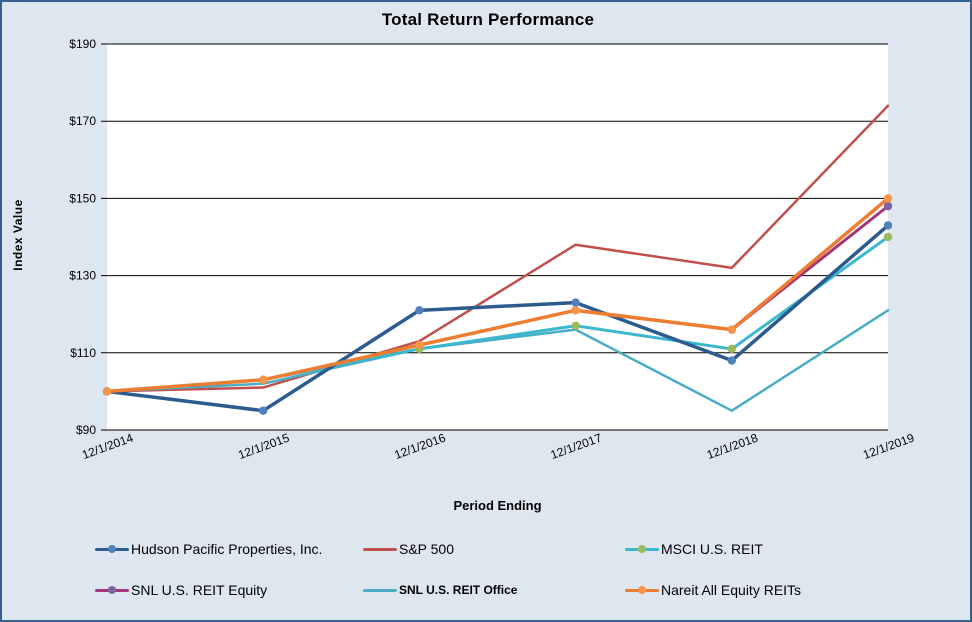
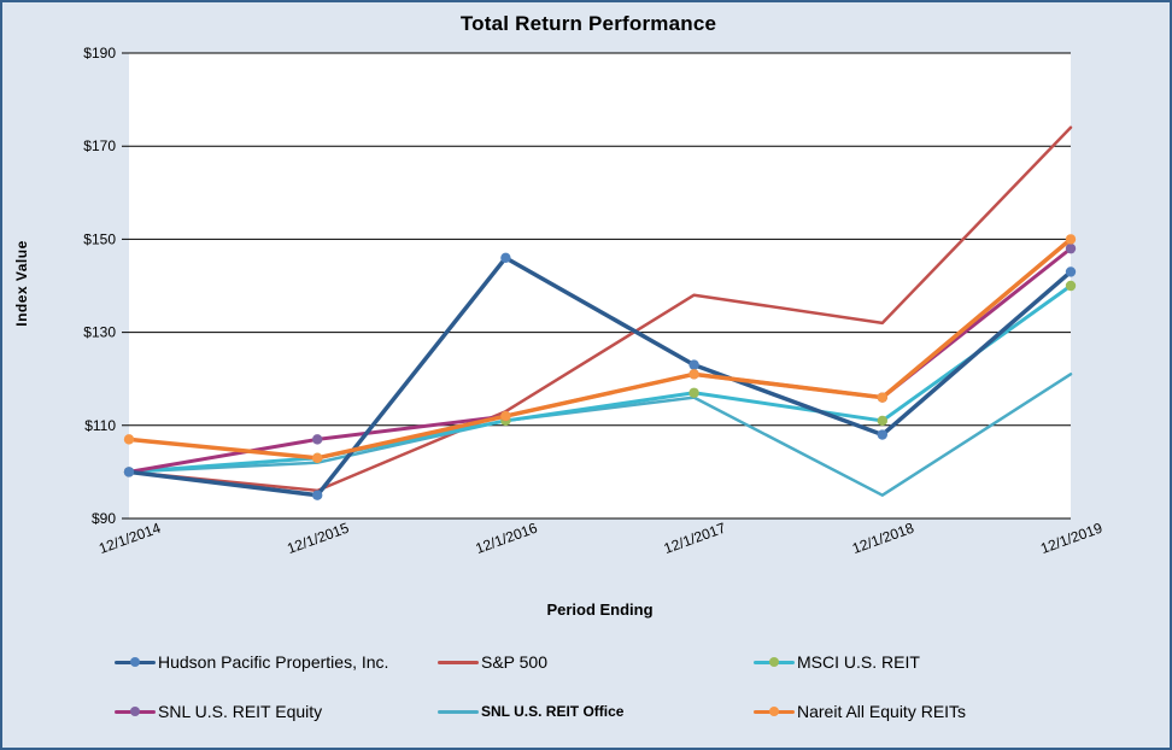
Nareit All Equity REITs/12/1/2014: $100 -> $107
S&P 500/12/1/2015: $101 -> $96
SNL U.S. REIT Equity/12/1/2015: $103 -> $107
Hudson Pacific Properties, Inc./12/1/2016: $121 -> $146
